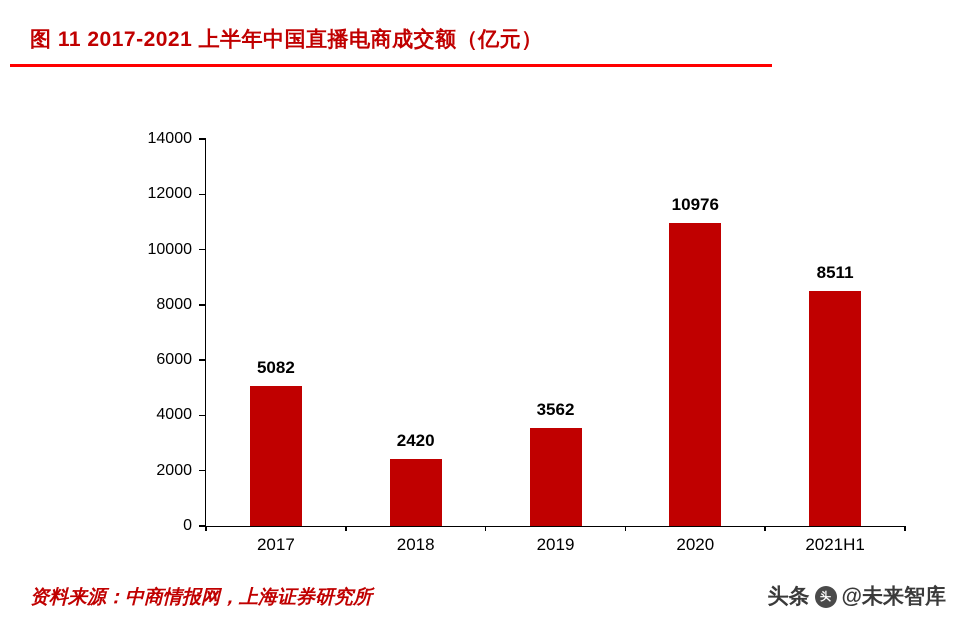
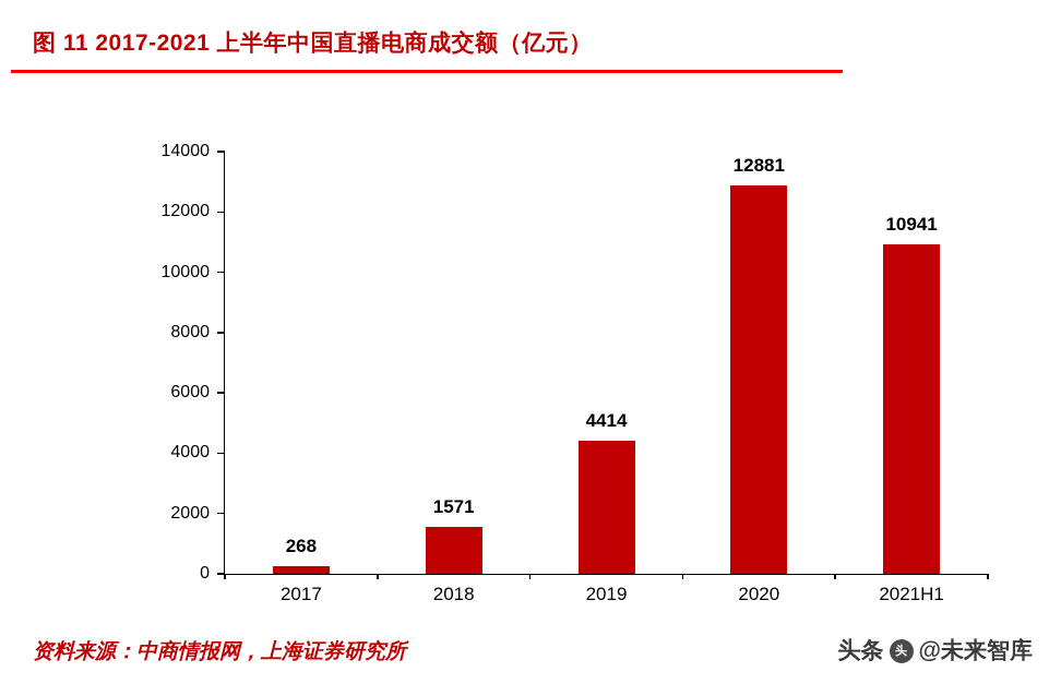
2017: 5082 -> 268
2018: 2420 -> 1571
2019: 3562 -> 4414
2020: 10976 -> 12881
2021H1: 8511 -> 10941
